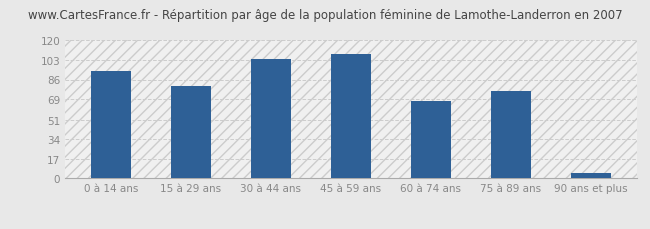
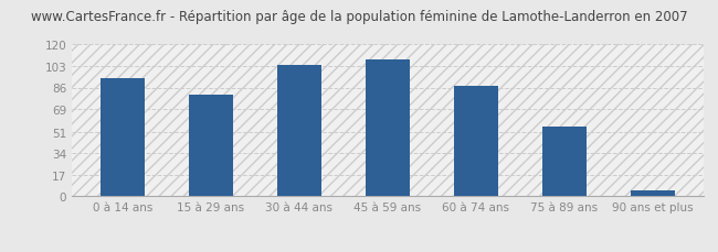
60 à 74 ans: 67 -> 87
75 à 89 ans: 76 -> 55
